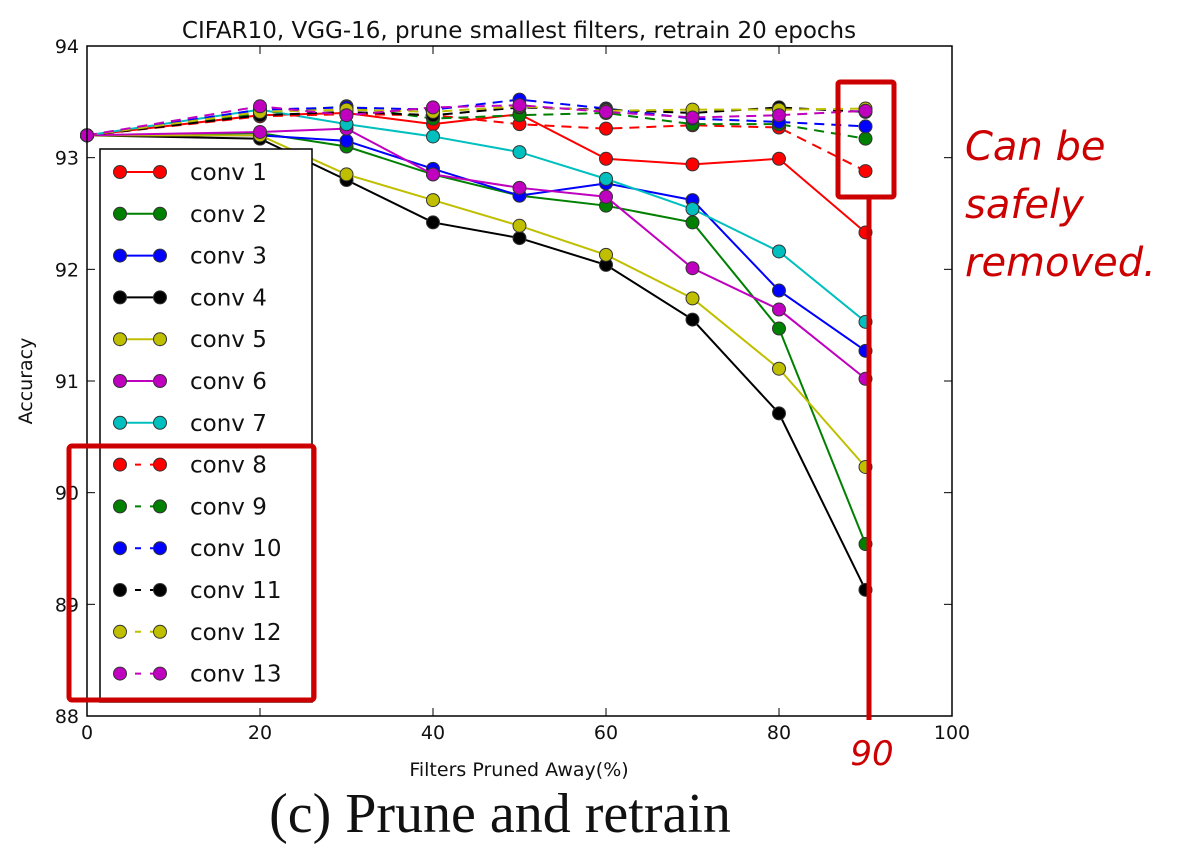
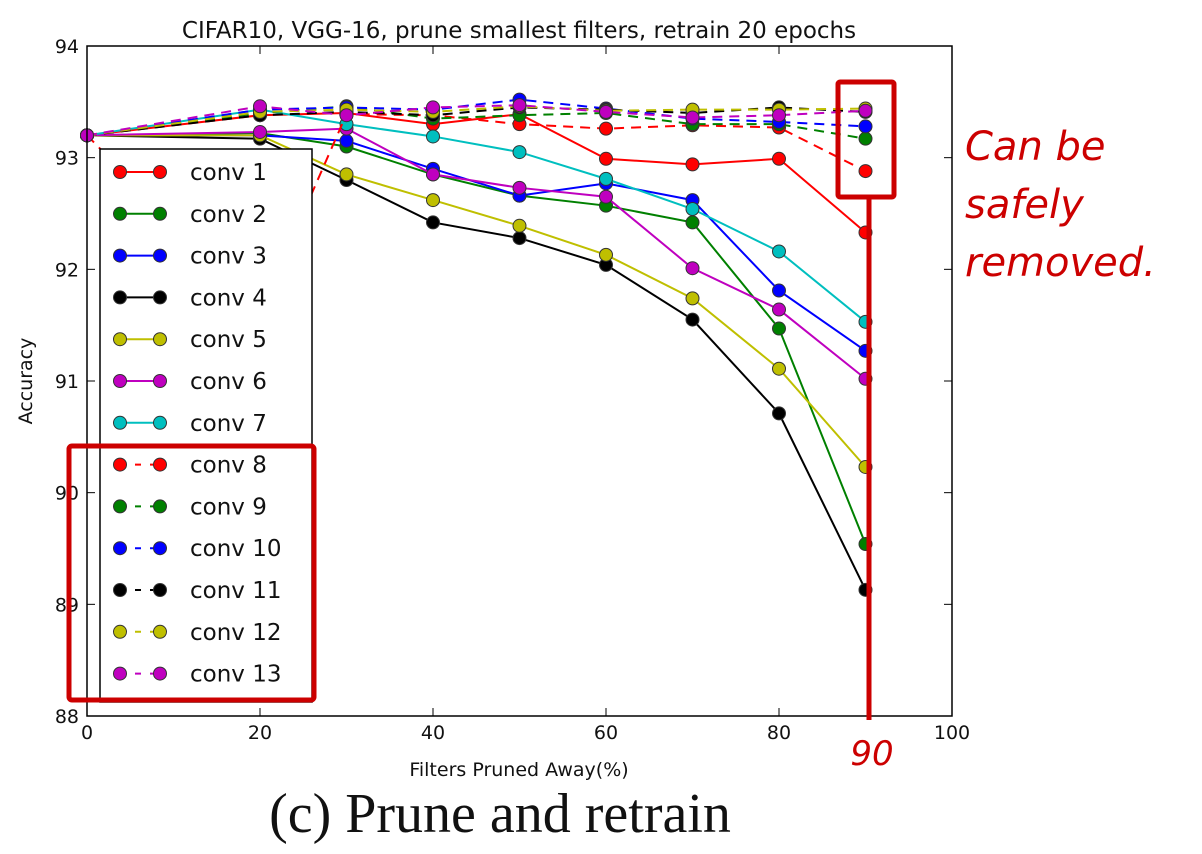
conv 8/20: 93.37 -> 91.62
